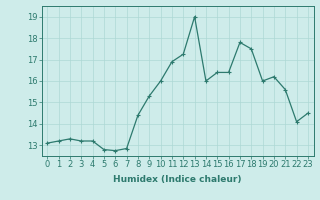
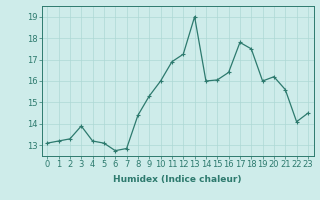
3: 13.20 -> 13.90
5: 12.80 -> 13.10
15: 16.40 -> 16.05
